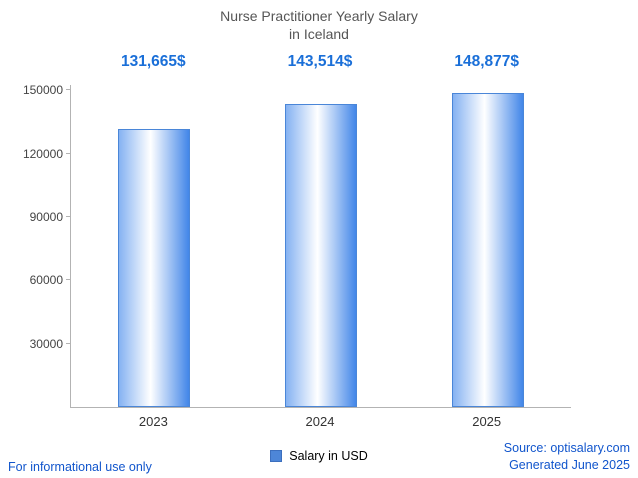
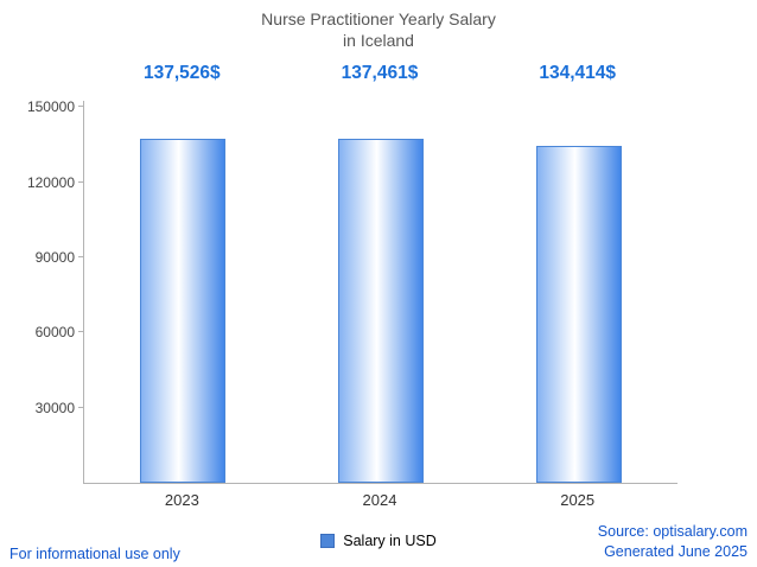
2023: 131,665 -> 137,526
2024: 143,514 -> 137,461
2025: 148,877 -> 134,414
